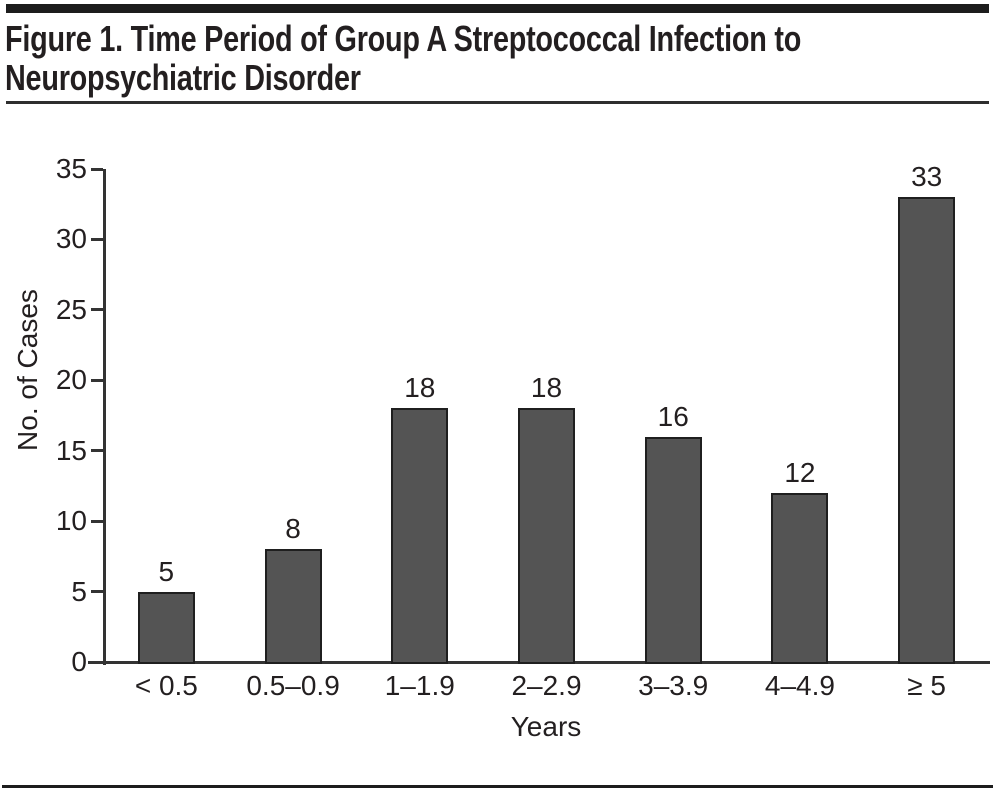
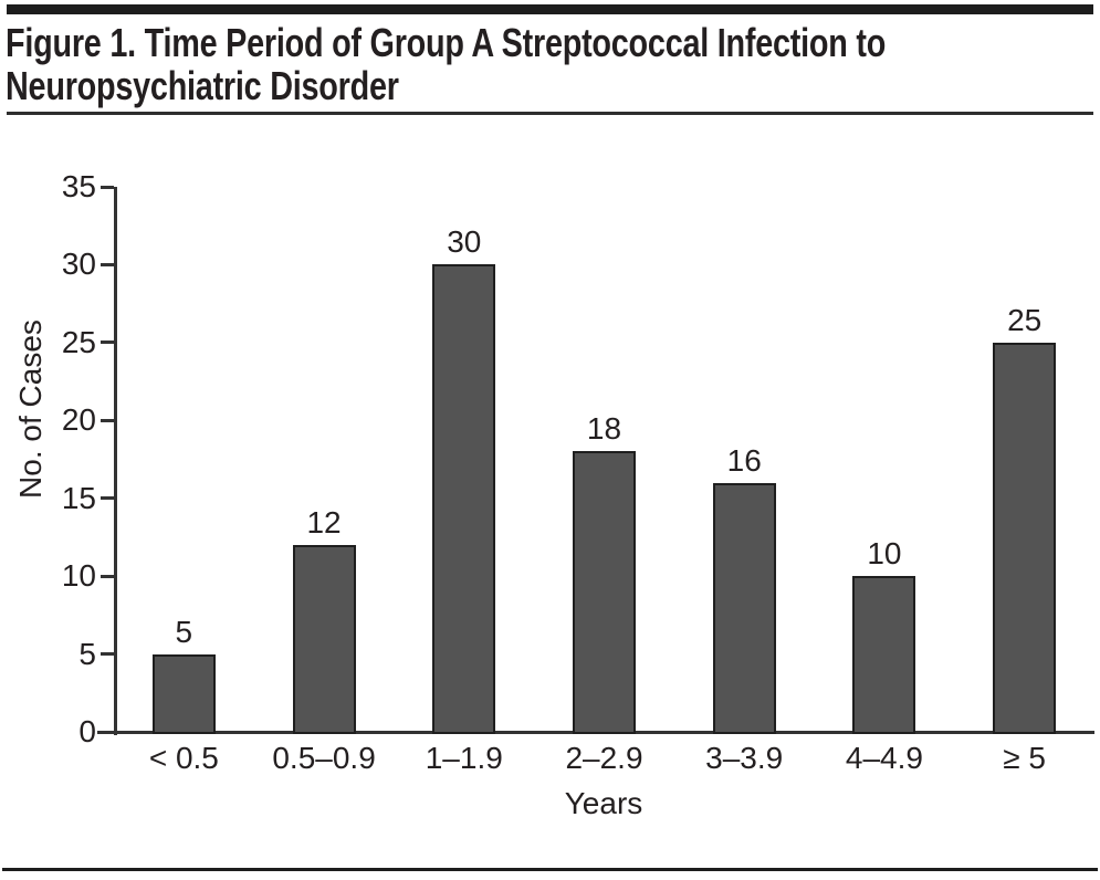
0.5–0.9: 8 -> 12
1–1.9: 18 -> 30
4–4.9: 12 -> 10
≥ 5: 33 -> 25
